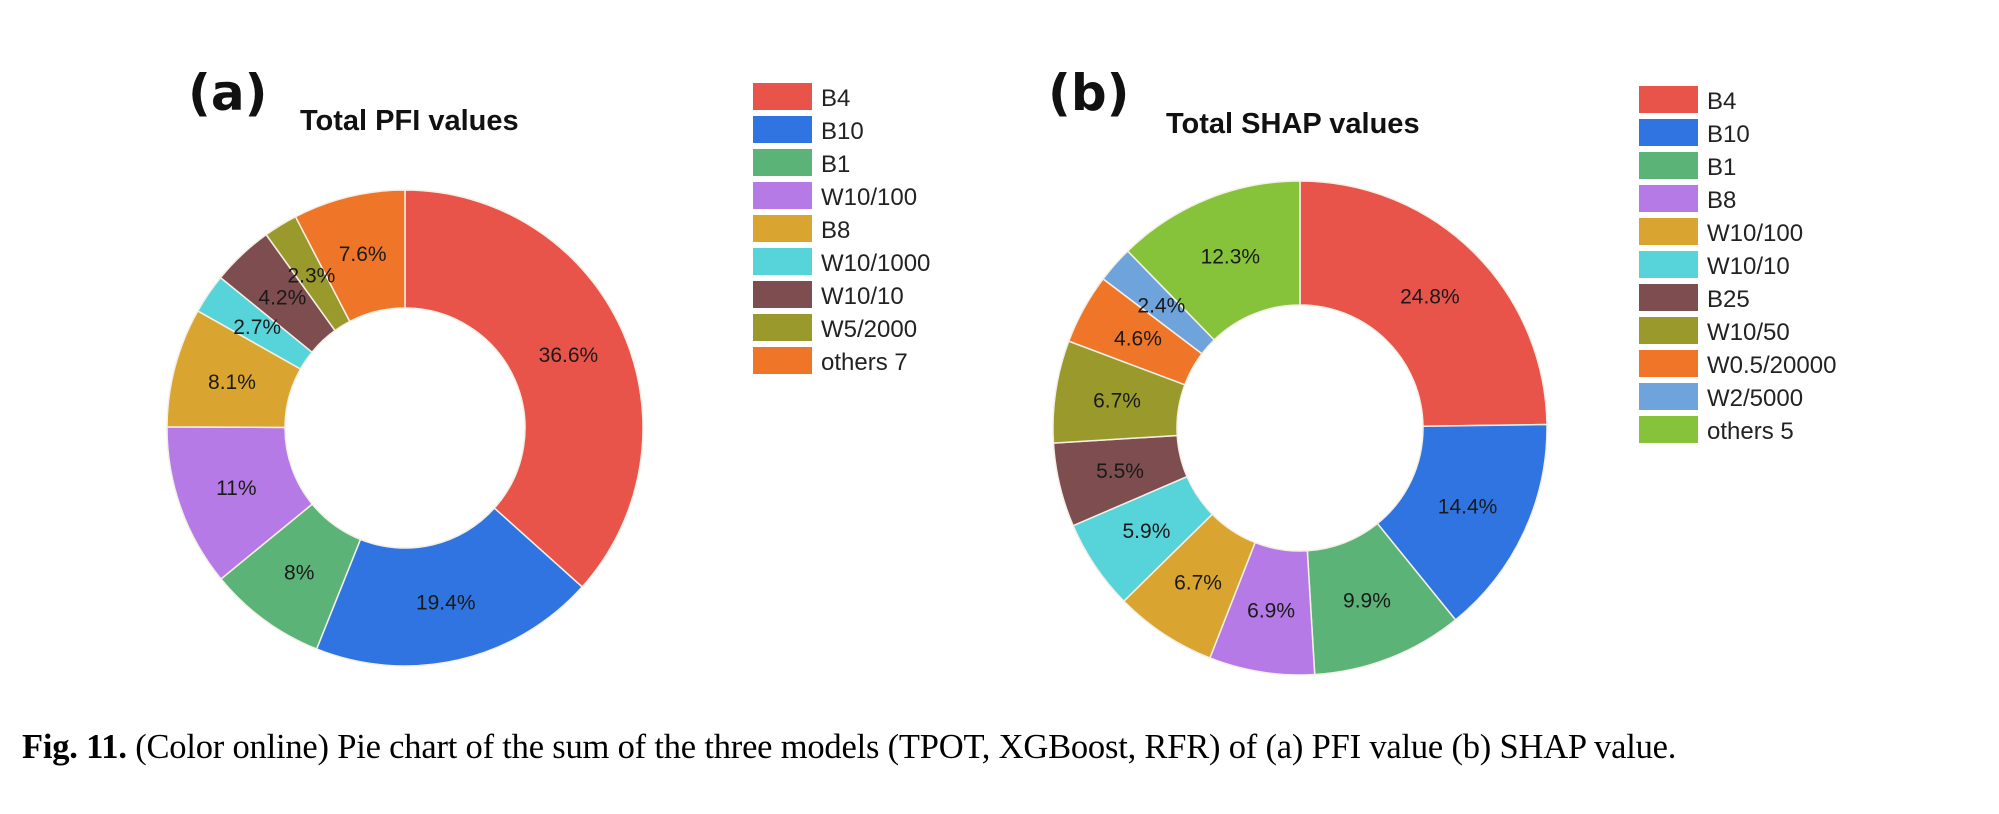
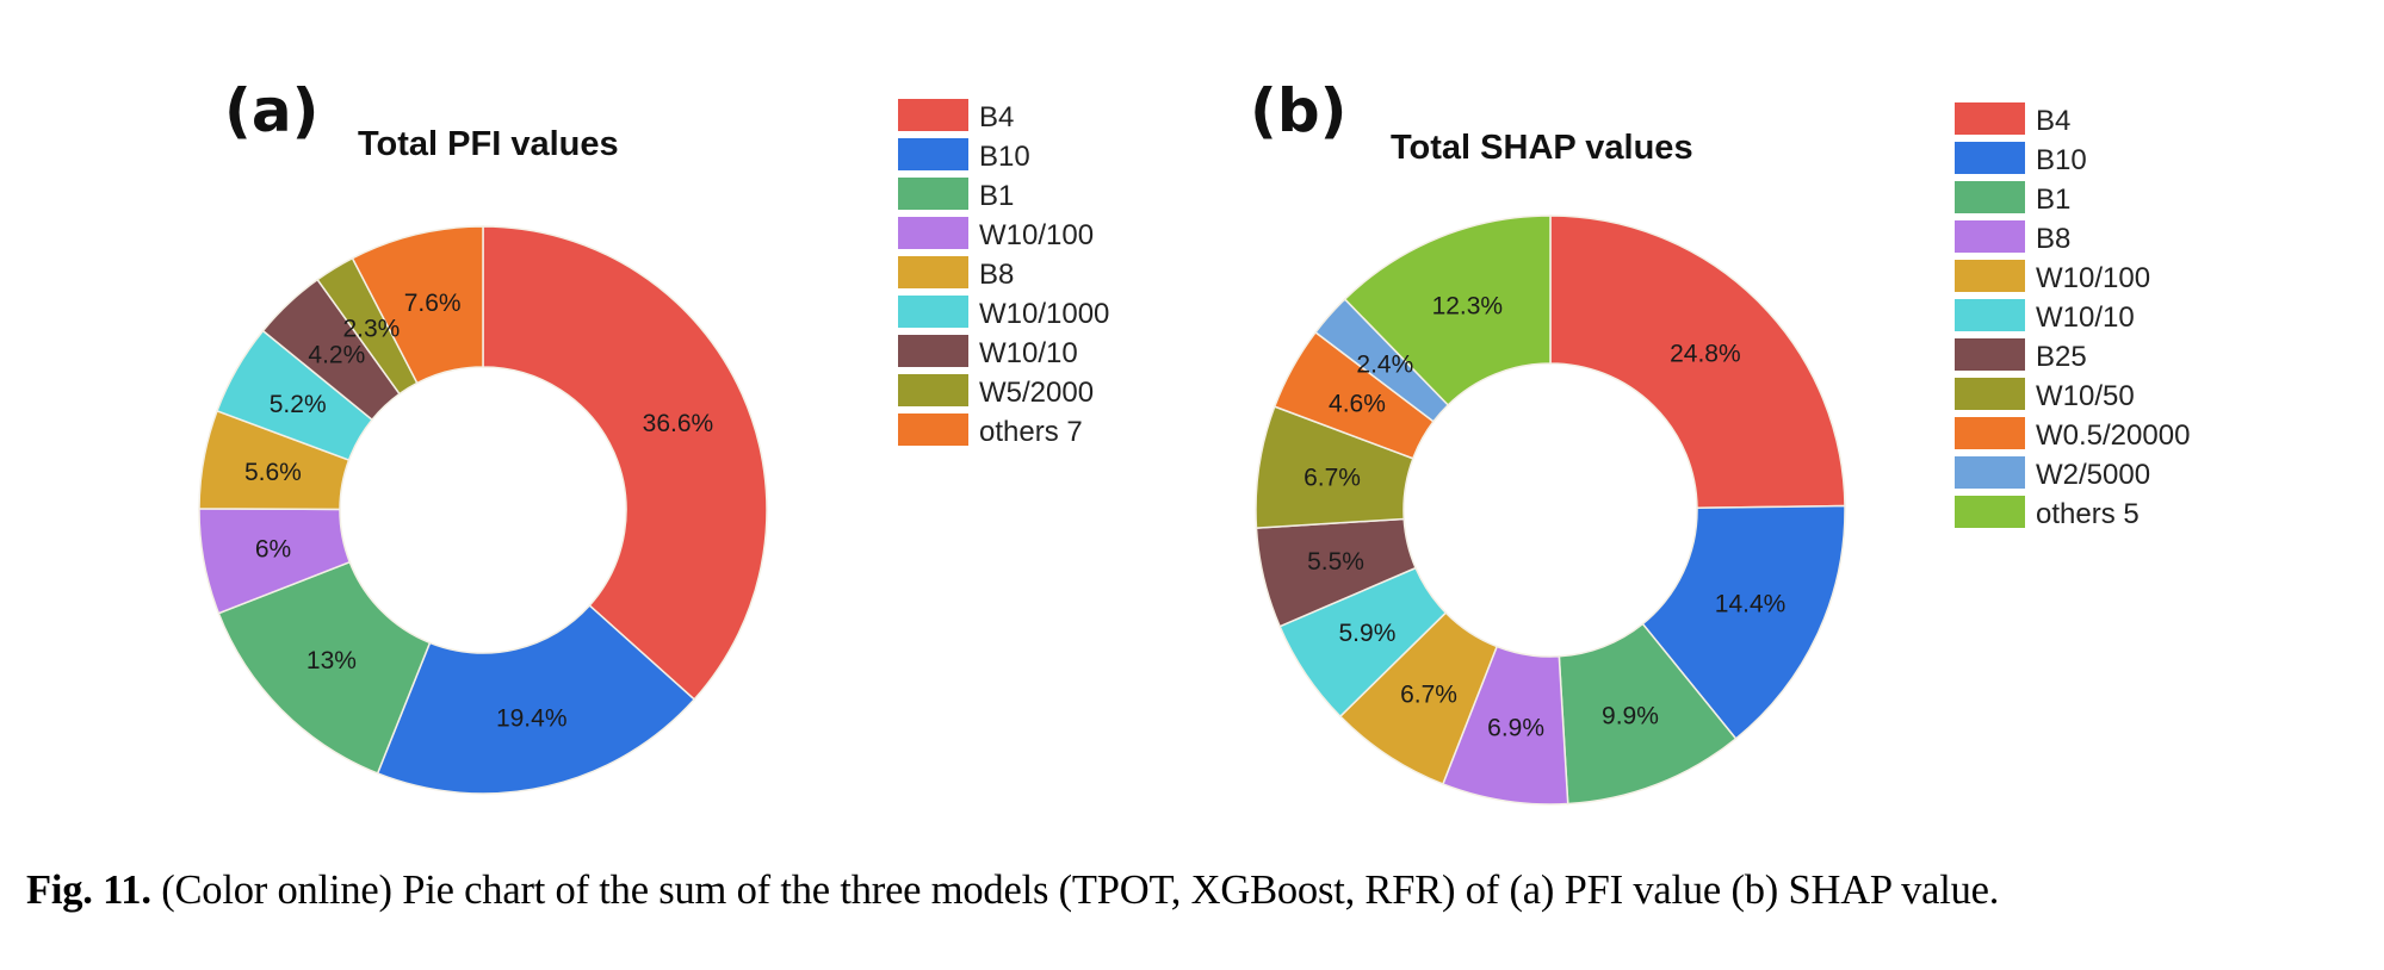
Total PFI values/B1: 8% -> 13%
Total PFI values/W10/100: 11% -> 6%
Total PFI values/B8: 8.1% -> 5.6%
Total PFI values/W10/1000: 2.7% -> 5.2%
